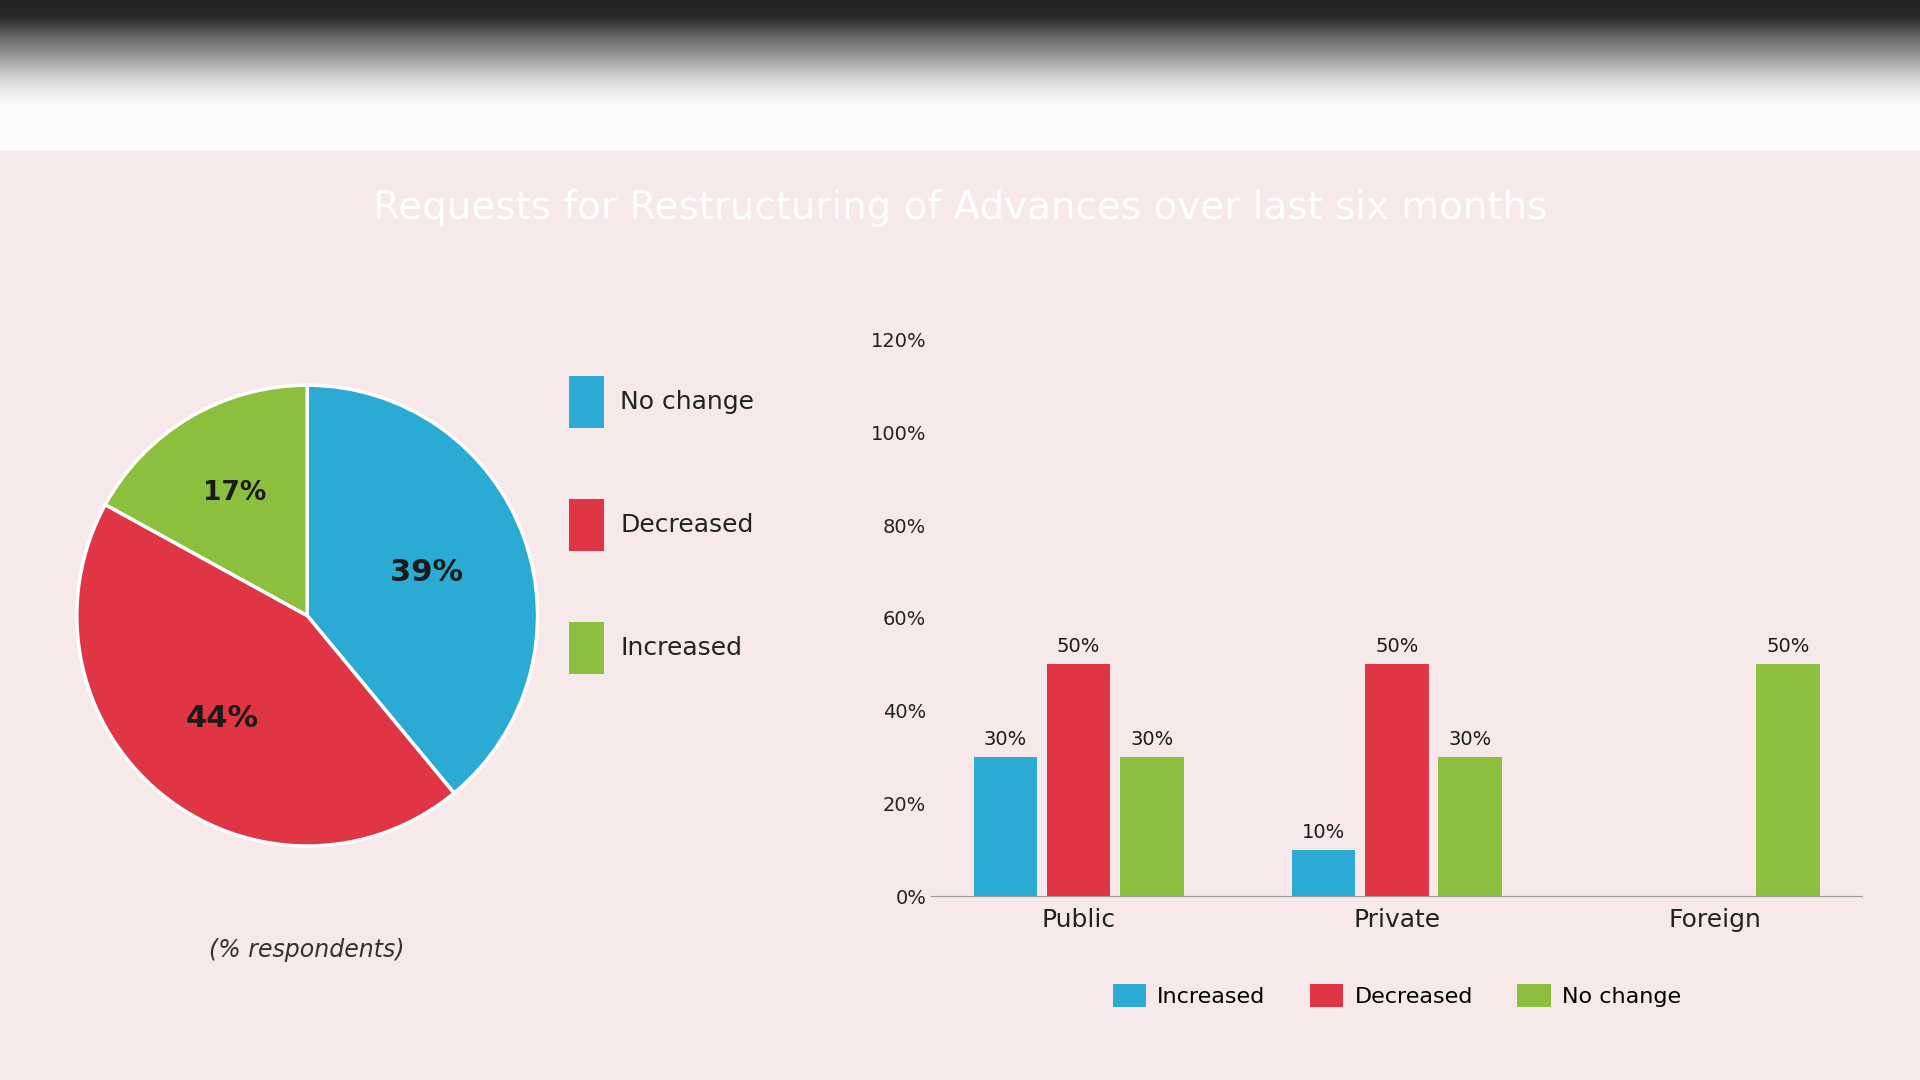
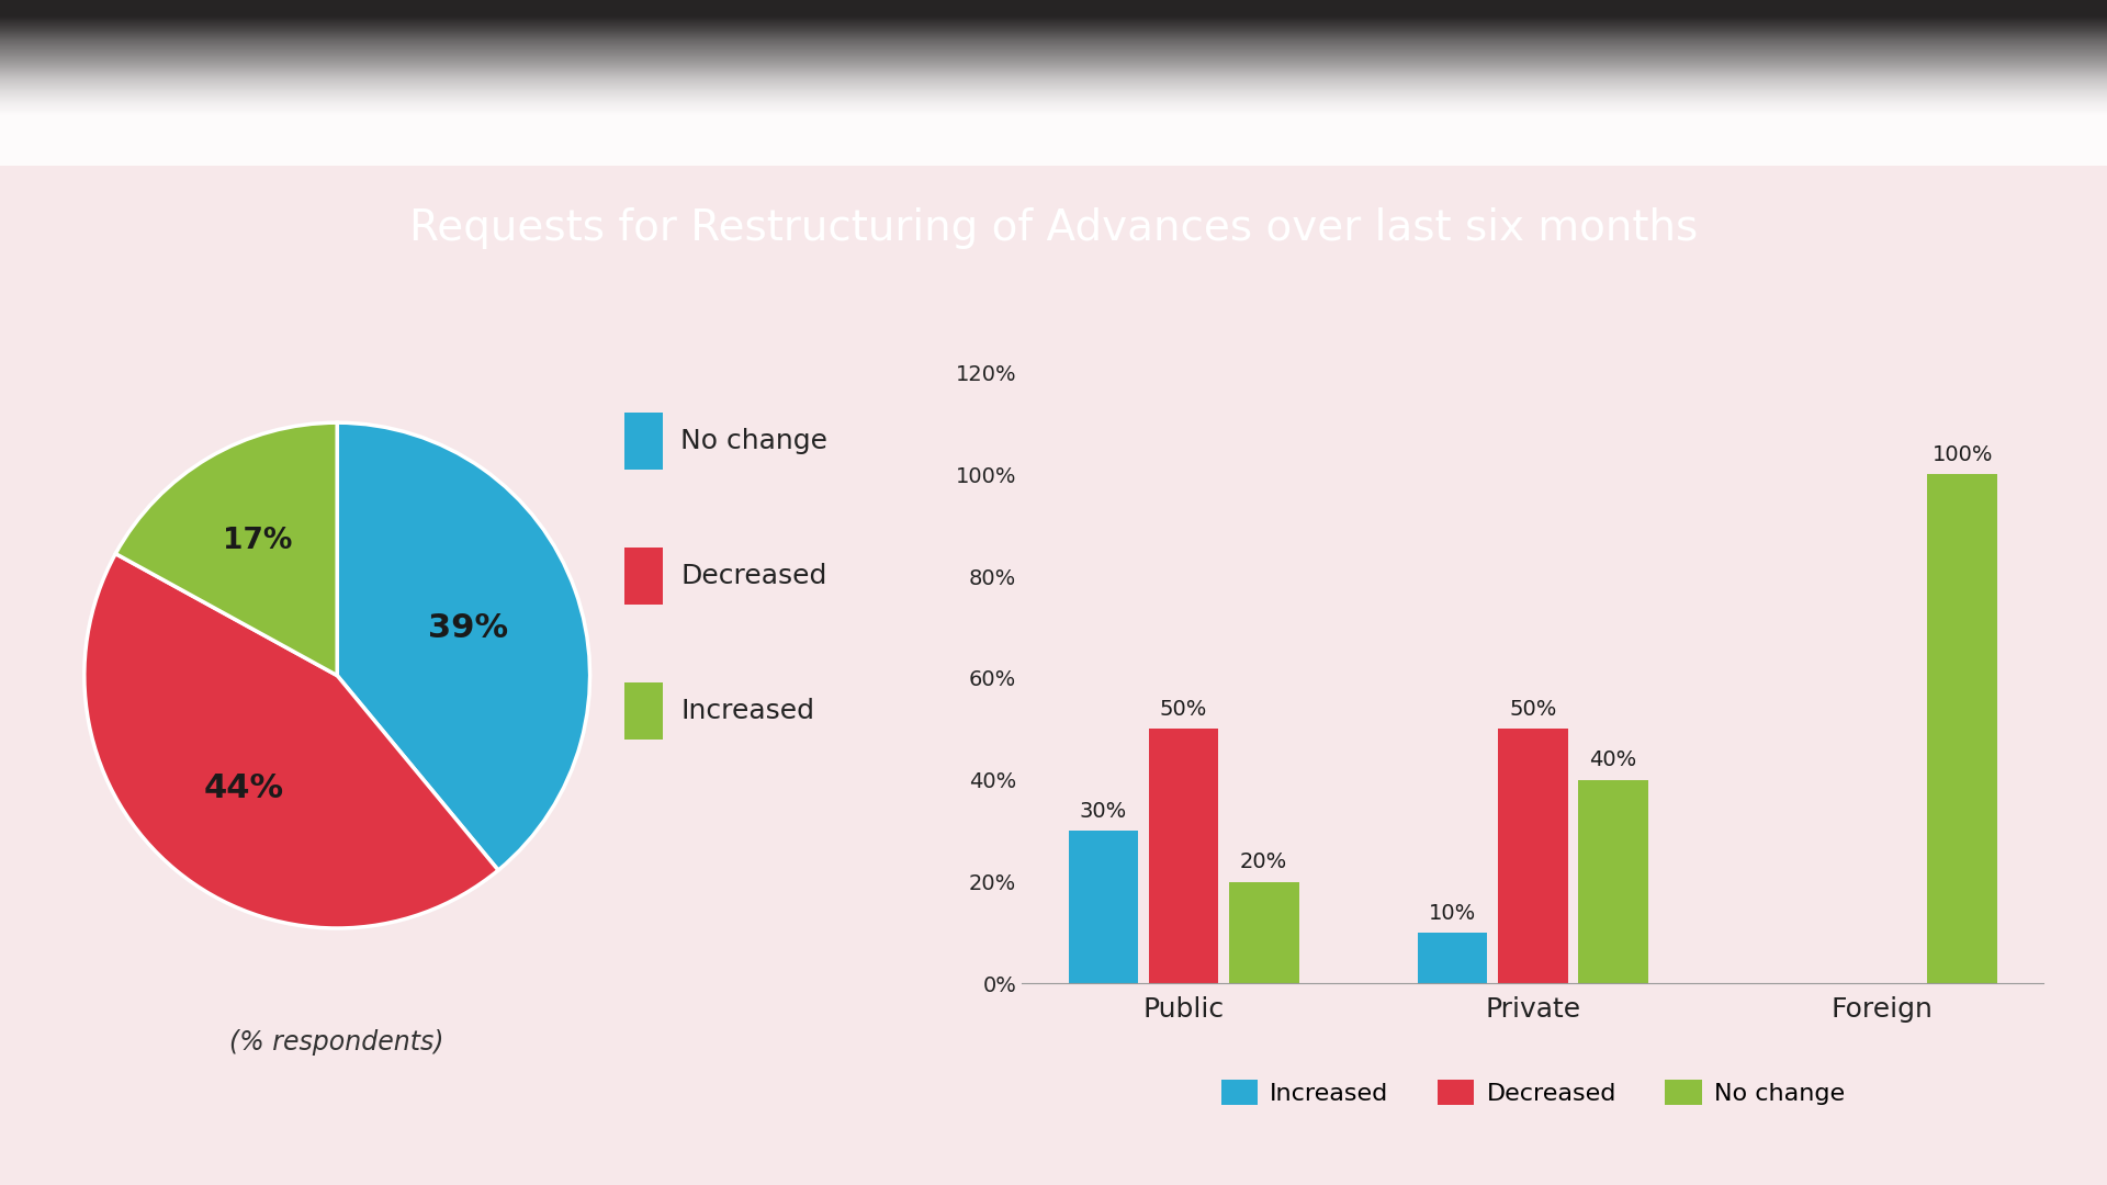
No change/Public: 30% -> 20%
No change/Private: 30% -> 40%
No change/Foreign: 50% -> 100%
